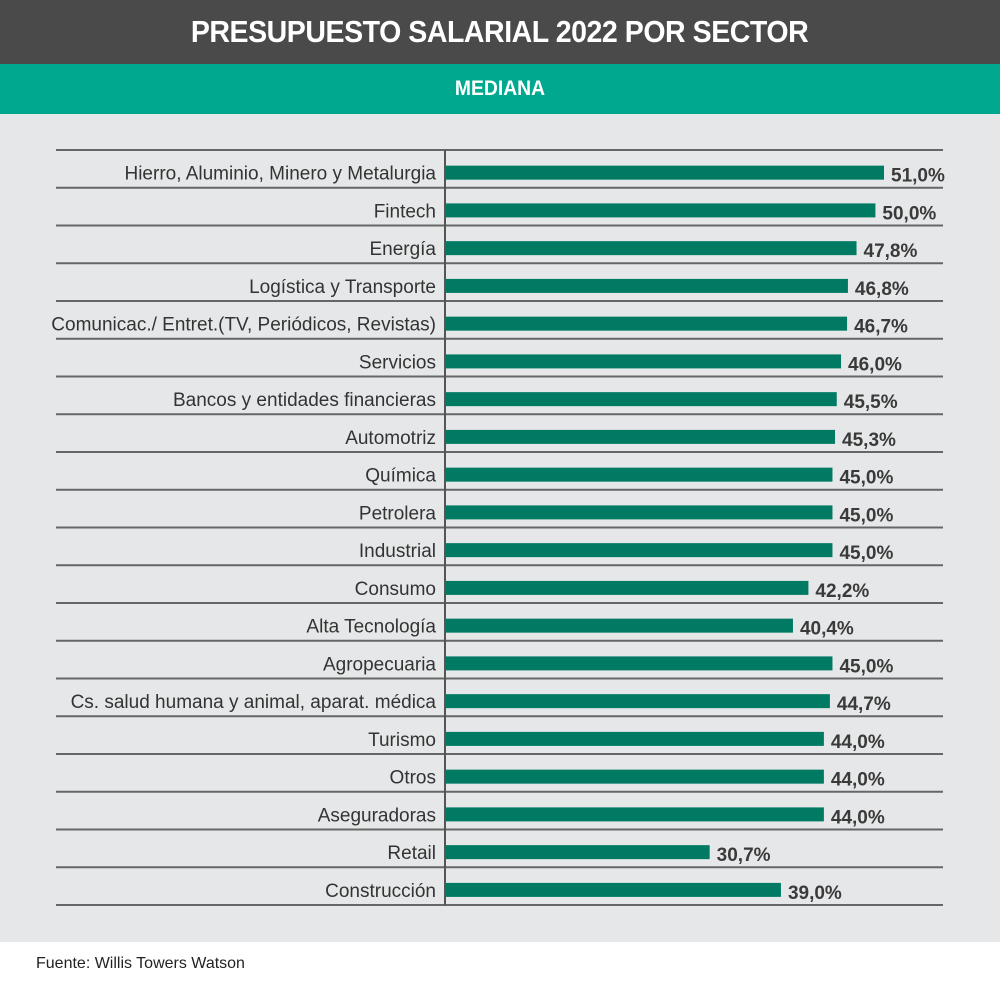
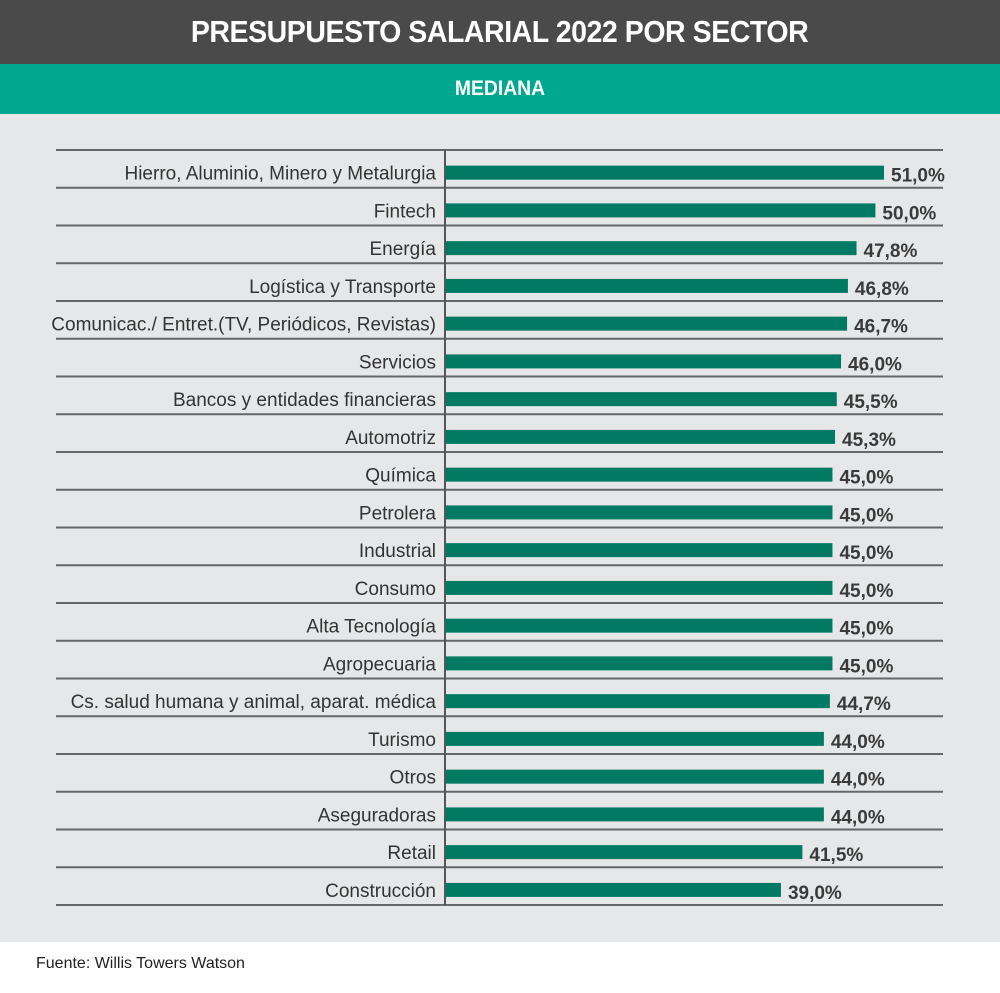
Consumo: 42,2% -> 45,0%
Alta Tecnología: 40,4% -> 45,0%
Retail: 30,7% -> 41,5%
